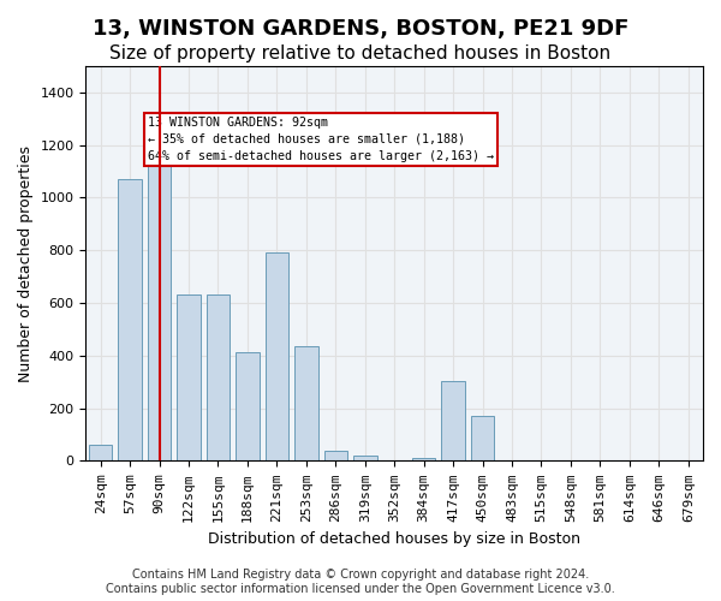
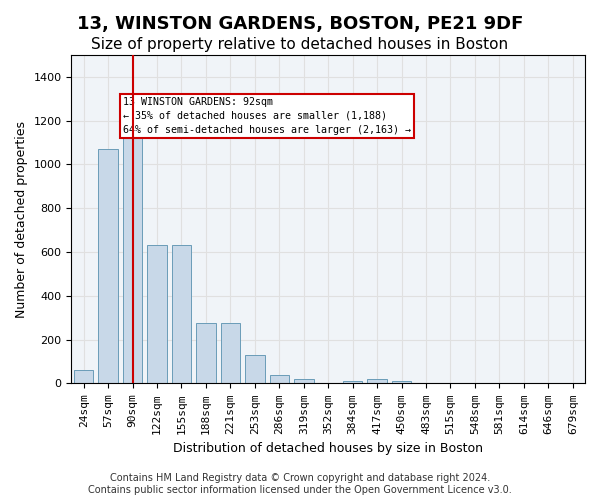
188sqm: 415 -> 275
221sqm: 790 -> 275
253sqm: 435 -> 130
417sqm: 305 -> 20
450sqm: 170 -> 10
